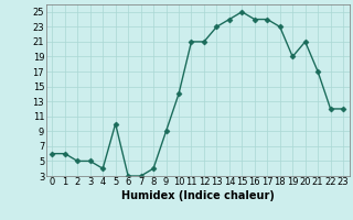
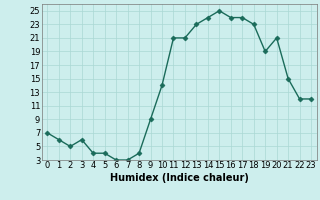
0: 6 -> 7
3: 5 -> 6
5: 10 -> 4
21: 17 -> 15
